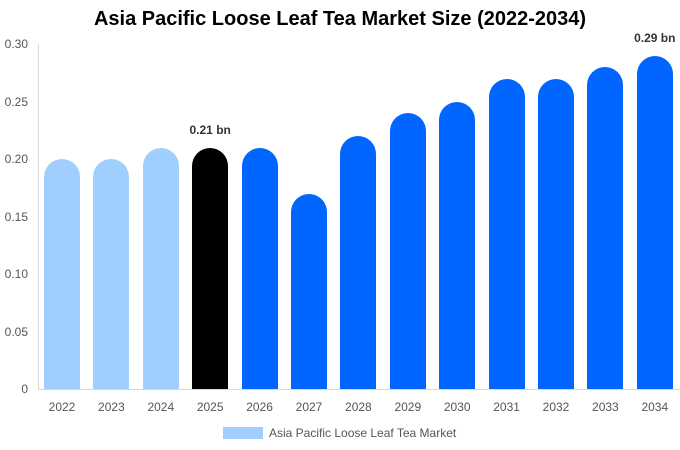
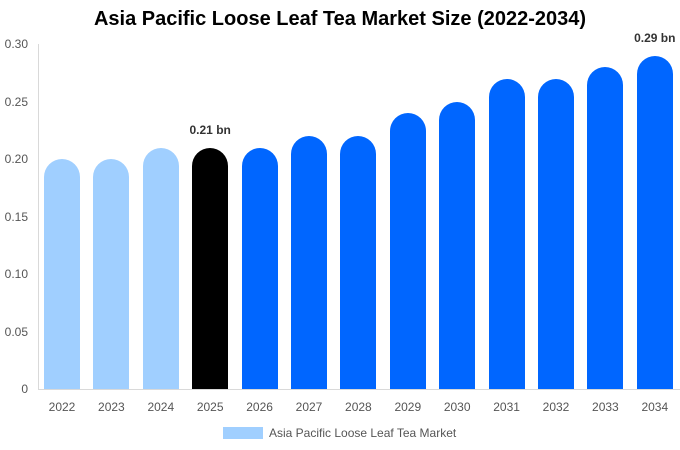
2027: 0.17 -> 0.22
